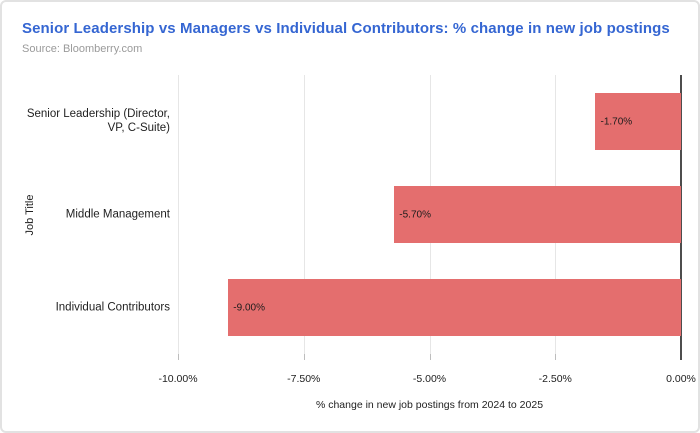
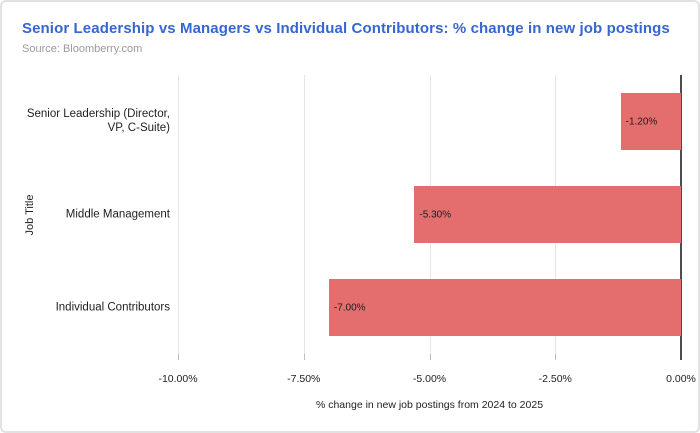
Senior Leadership (Director, VP, C-Suite): -1.70% -> -1.20%
Middle Management: -5.70% -> -5.30%
Individual Contributors: -9.00% -> -7.00%
